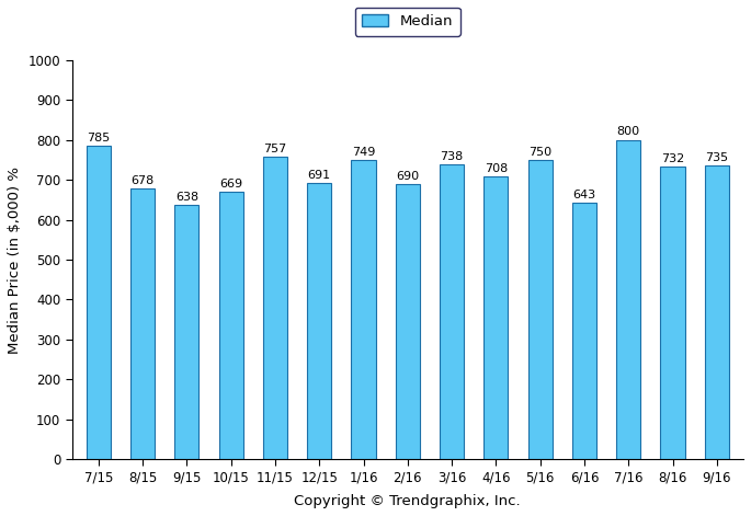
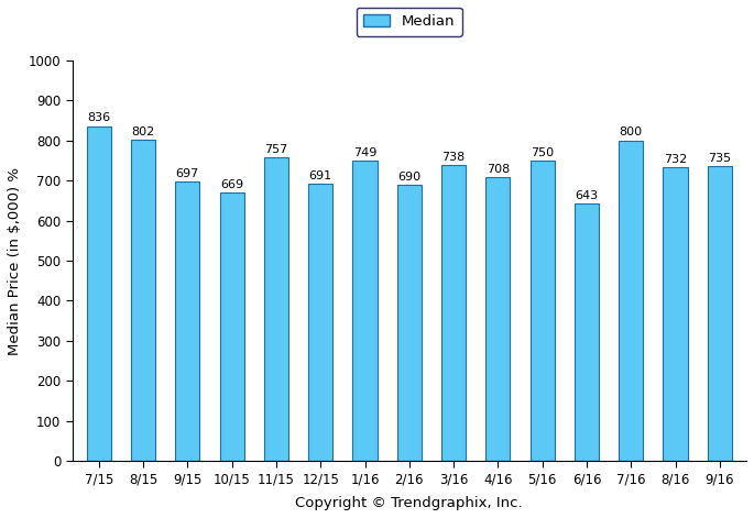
7/15: 785 -> 836
8/15: 678 -> 802
9/15: 638 -> 697
